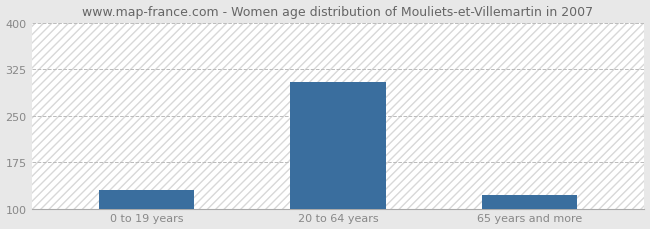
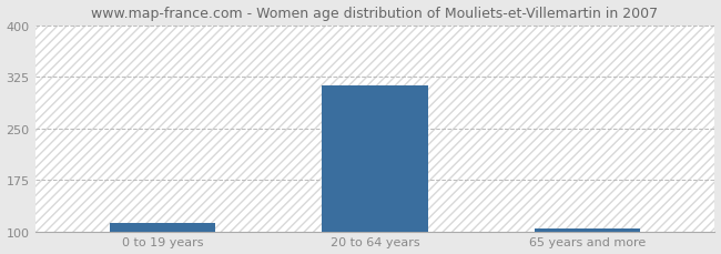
0 to 19 years: 130 -> 113
20 to 64 years: 304 -> 313
65 years and more: 122 -> 104
